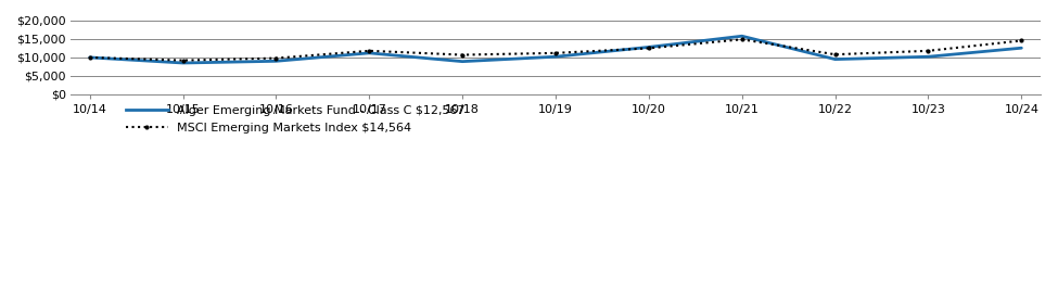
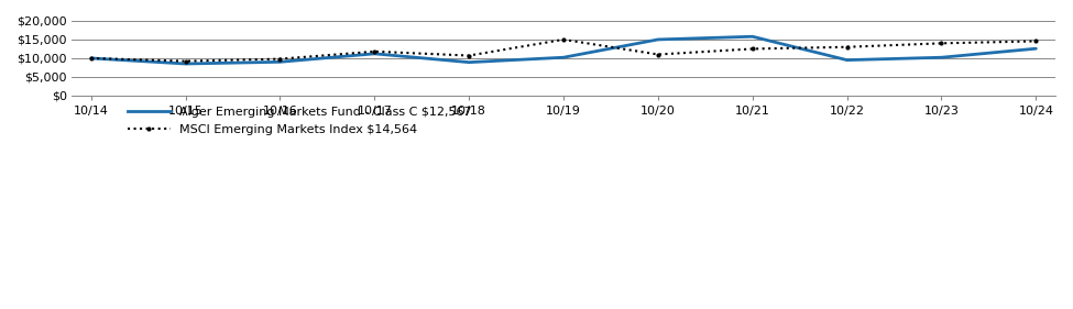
MSCI Emerging Markets Index $14,564/10/19: $11,200 -> $15,000
Alger Emerging Markets Fund - Class C $12,567/10/20: $12,800 -> $15,000
MSCI Emerging Markets Index $14,564/10/20: $12,500 -> $11,000
MSCI Emerging Markets Index $14,564/10/21: $14,900 -> $12,500
MSCI Emerging Markets Index $14,564/10/22: $10,800 -> $13,000
MSCI Emerging Markets Index $14,564/10/23: $11,800 -> $14,000
